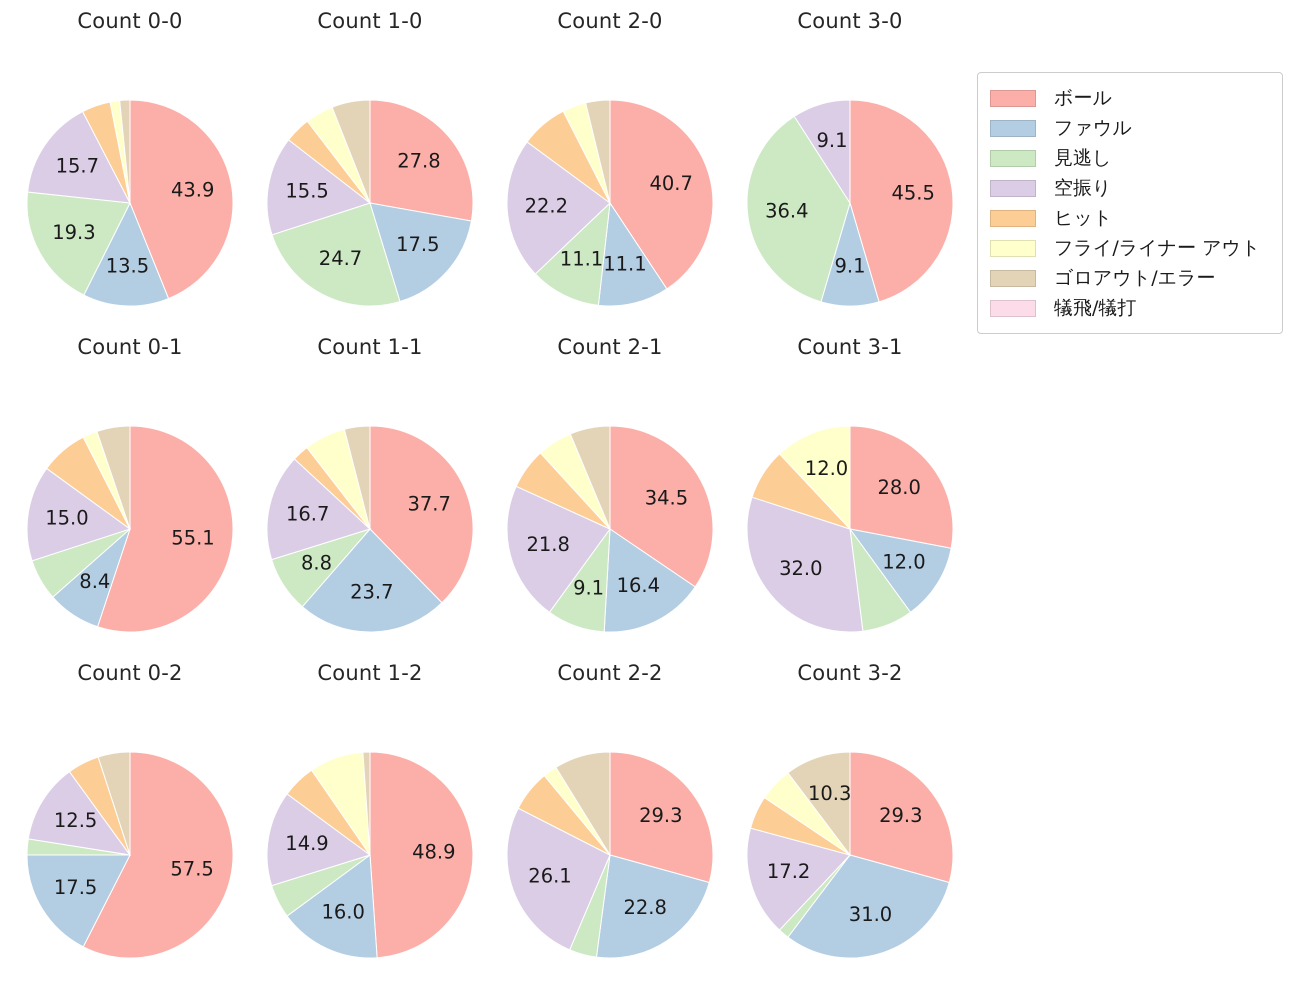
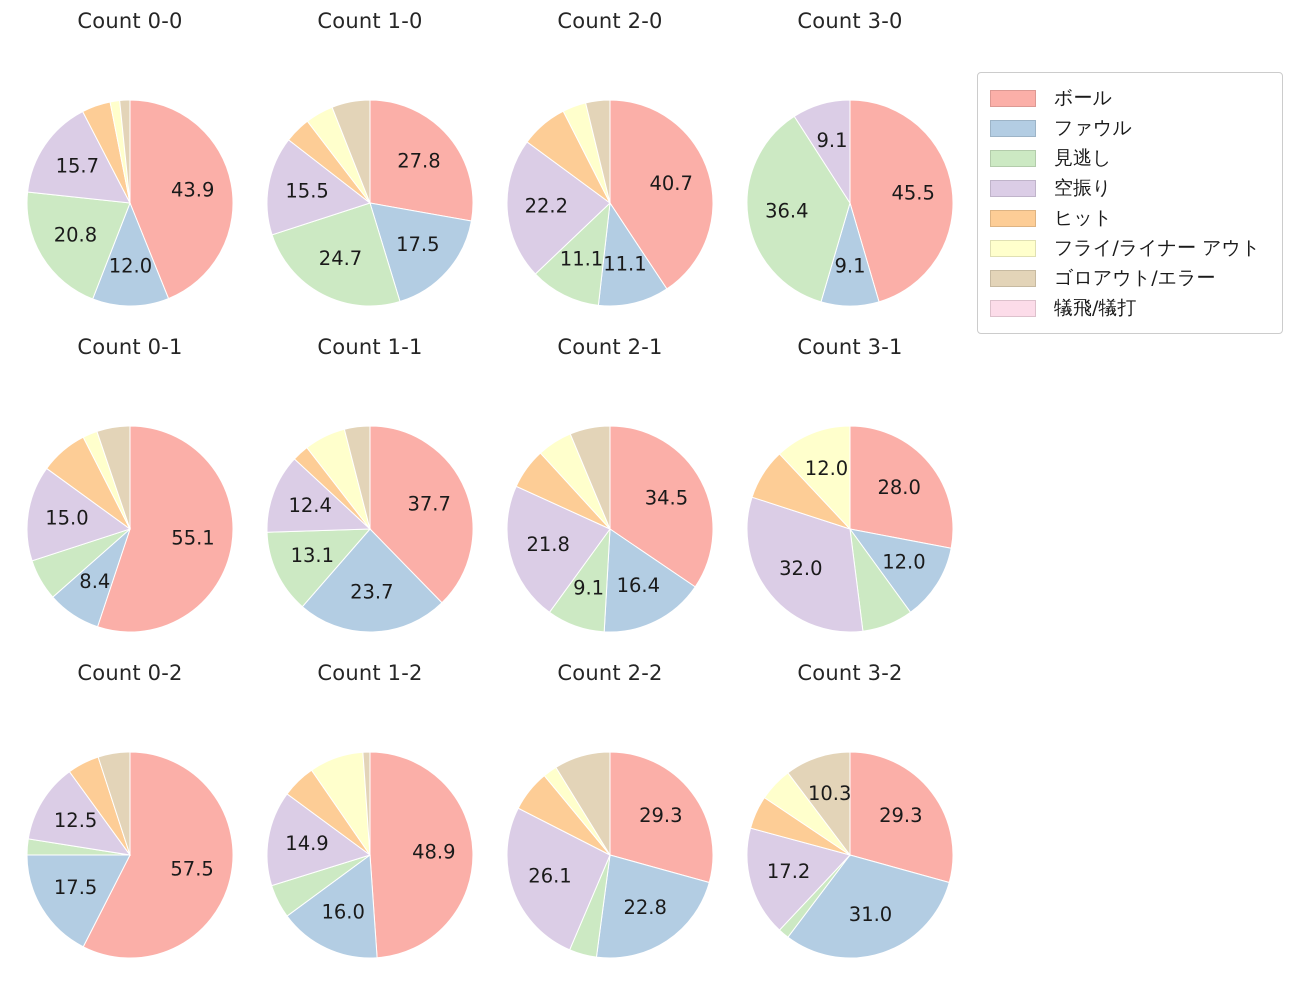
Count 0-0/ファウル: 13.5 -> 12.0
Count 0-0/見逃し: 19.3 -> 20.8
Count 1-1/見逃し: 8.8 -> 13.1
Count 1-1/空振り: 16.7 -> 12.4
